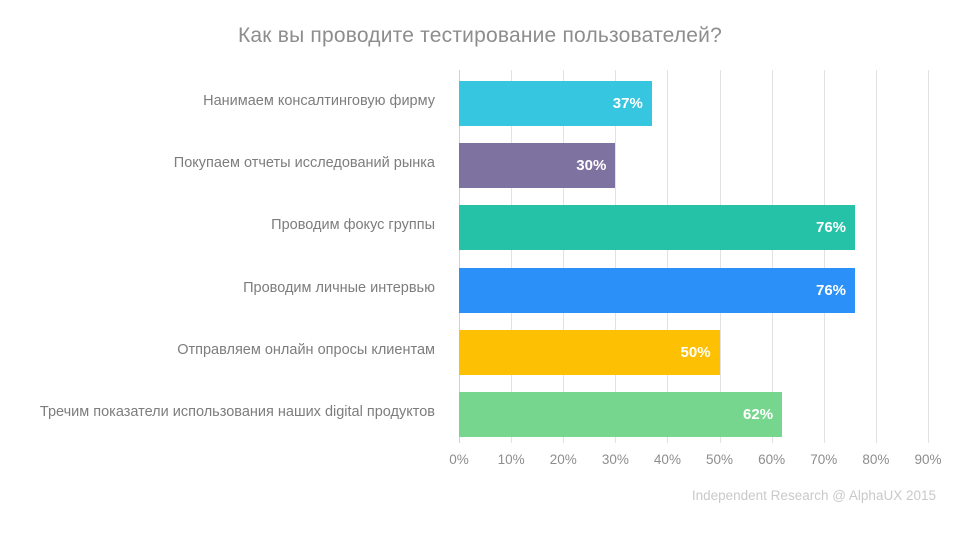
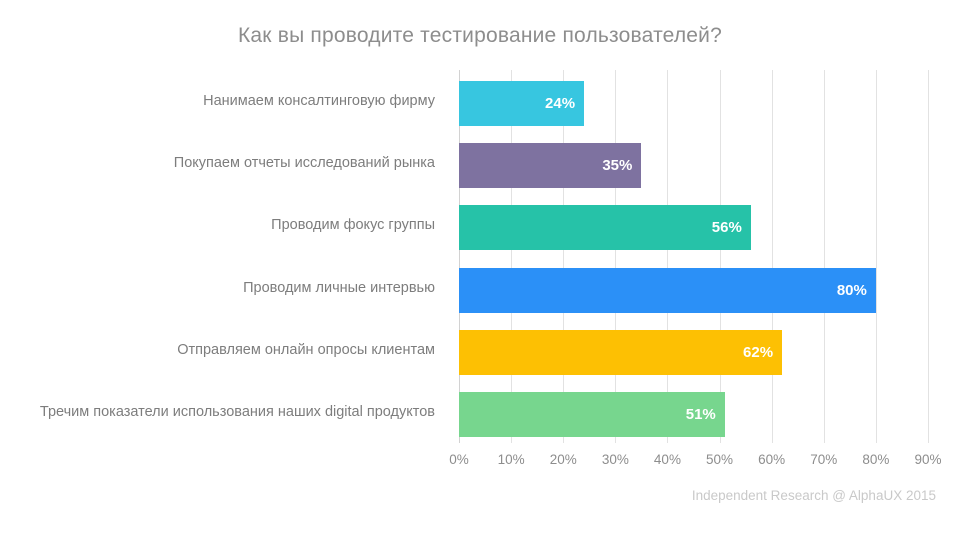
Нанимаем консалтинговую фирму: 37% -> 24%
Покупаем отчеты исследований рынка: 30% -> 35%
Проводим фокус группы: 76% -> 56%
Проводим личные интервью: 76% -> 80%
Отправляем онлайн опросы клиентам: 50% -> 62%
Тречим показатели использования наших digital продуктов: 62% -> 51%
